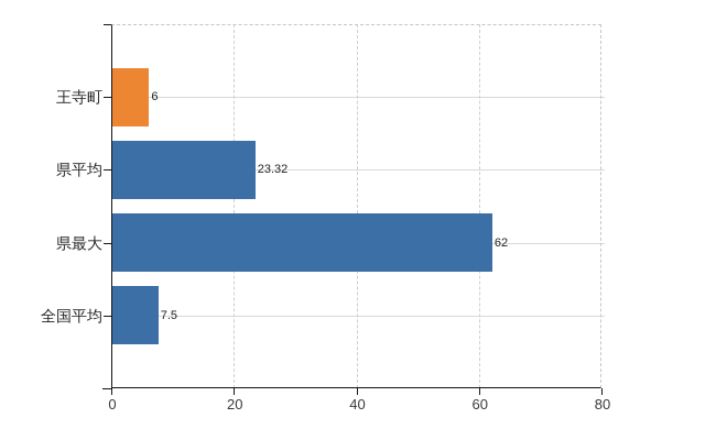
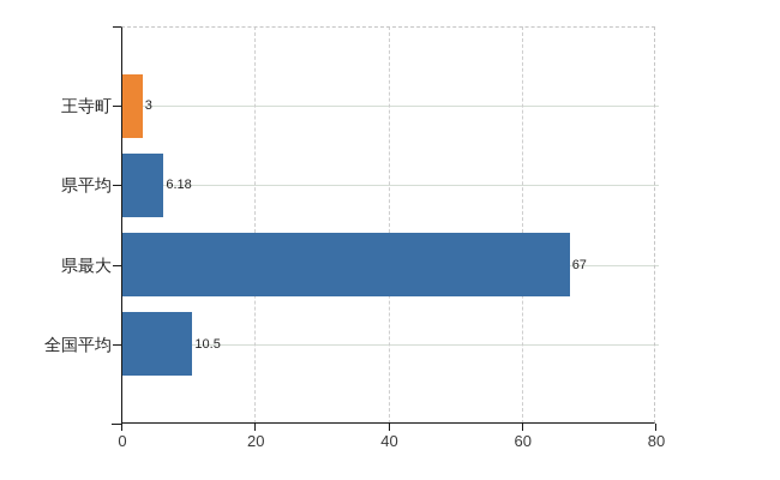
王寺町: 6 -> 3
県平均: 23.32 -> 6.18
県最大: 62 -> 67
全国平均: 7.5 -> 10.5
